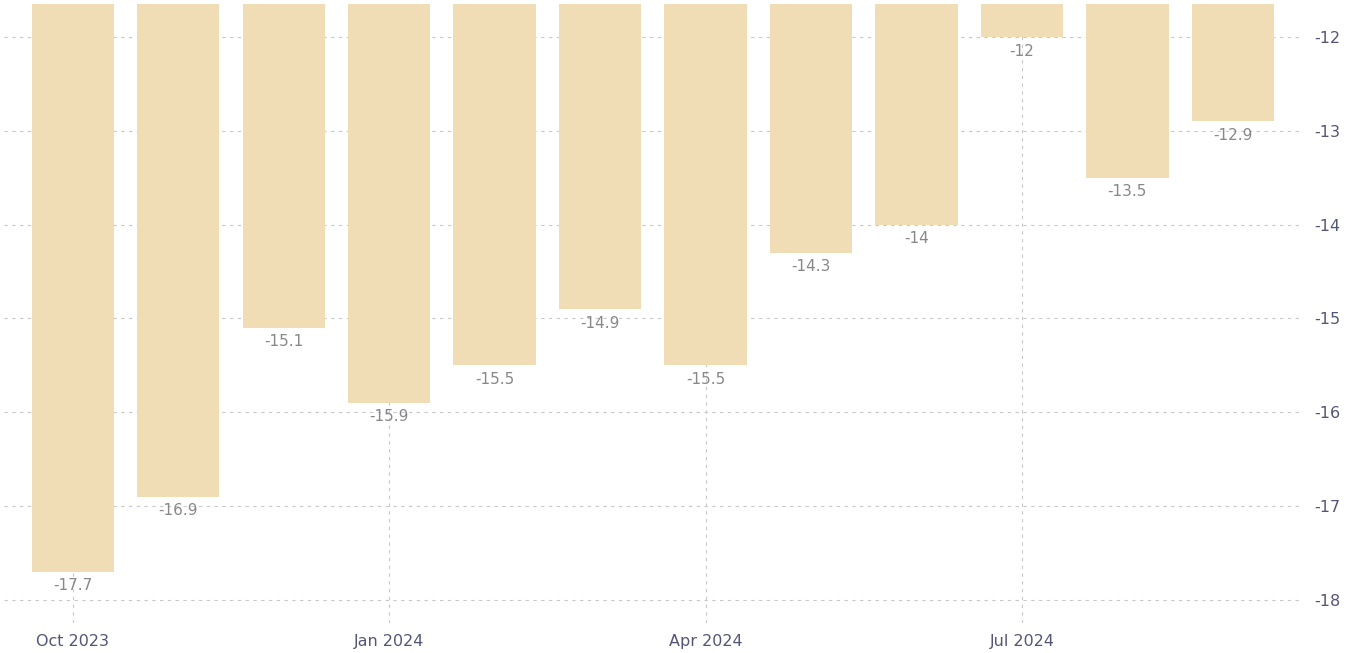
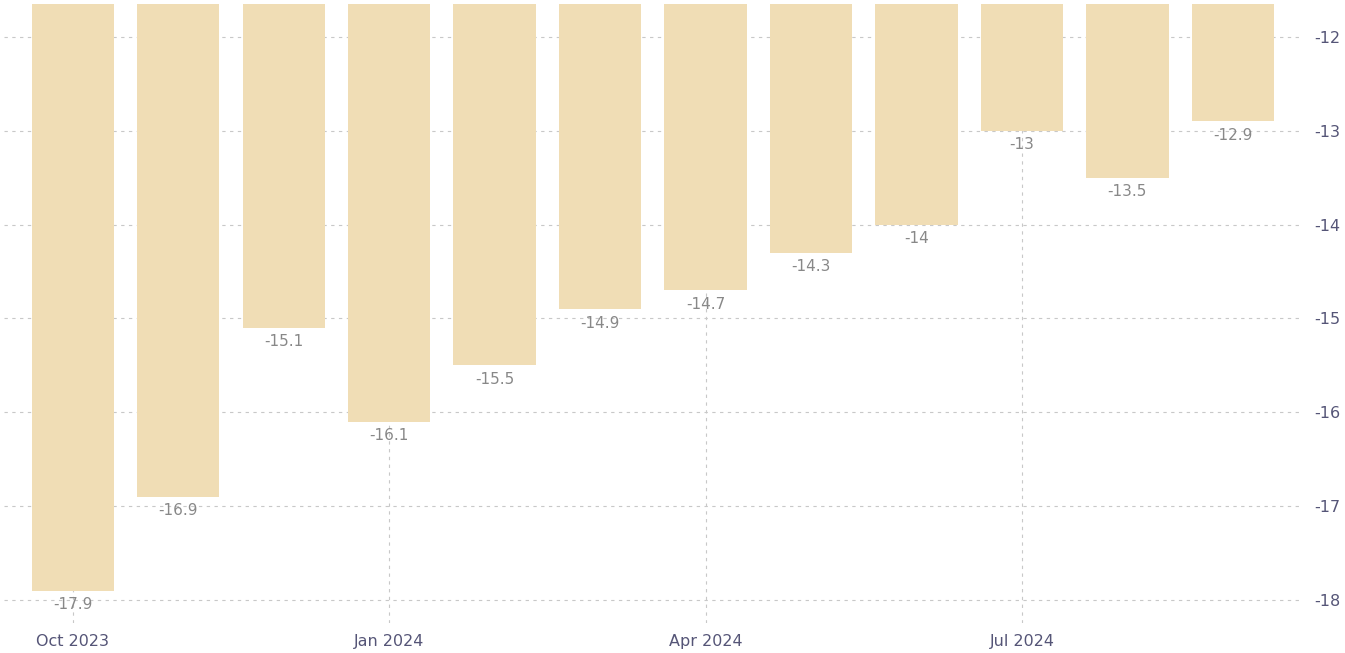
Oct 2023: -17.7 -> -17.9
Jan 2024: -15.9 -> -16.1
Apr 2024: -15.5 -> -14.7
Jul 2024: -12 -> -13
